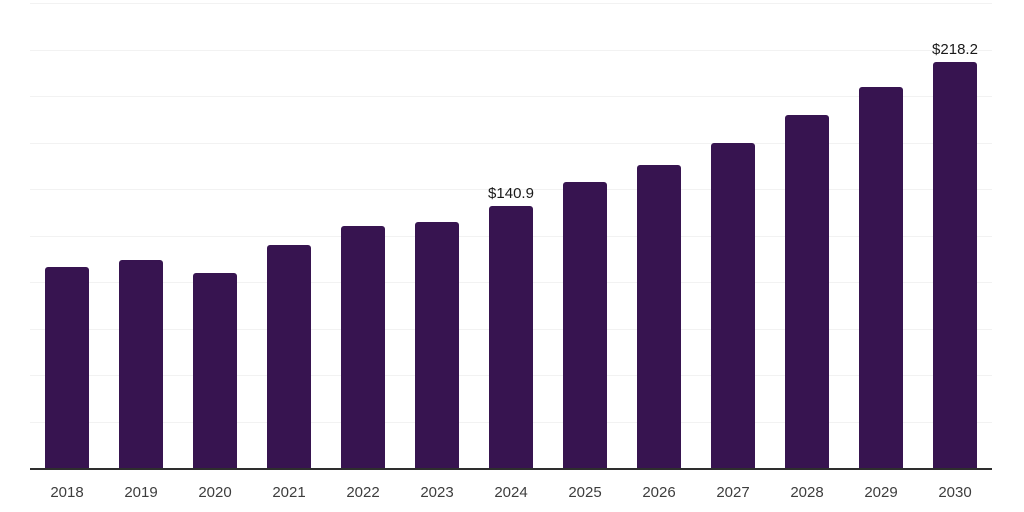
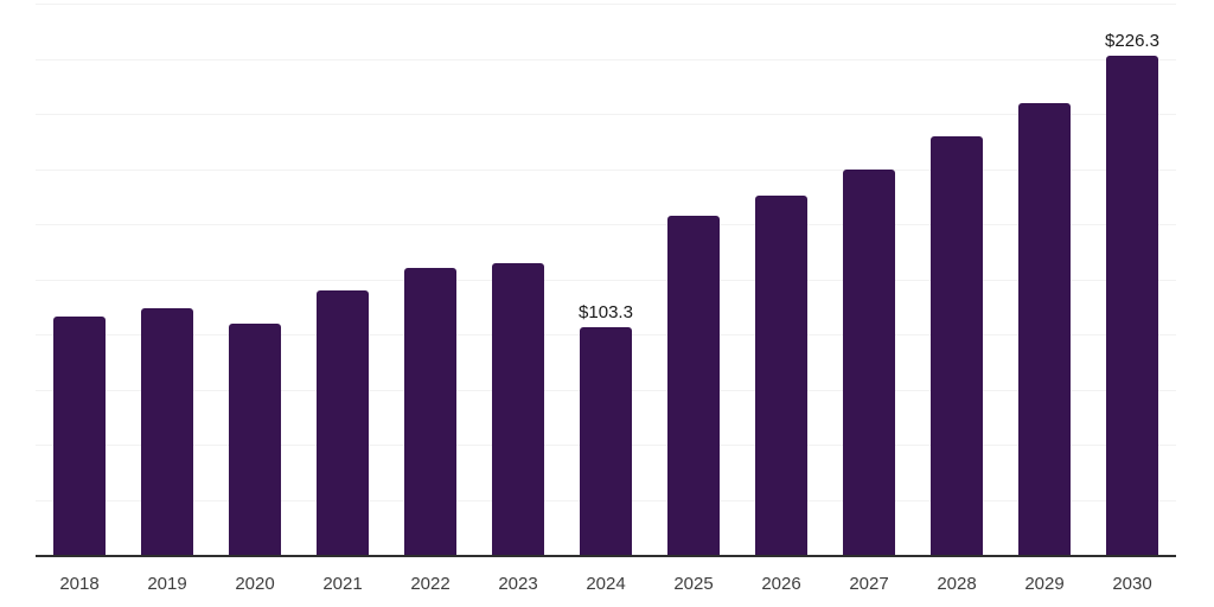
2024: $140.9 -> $103.3
2030: $218.2 -> $226.3
